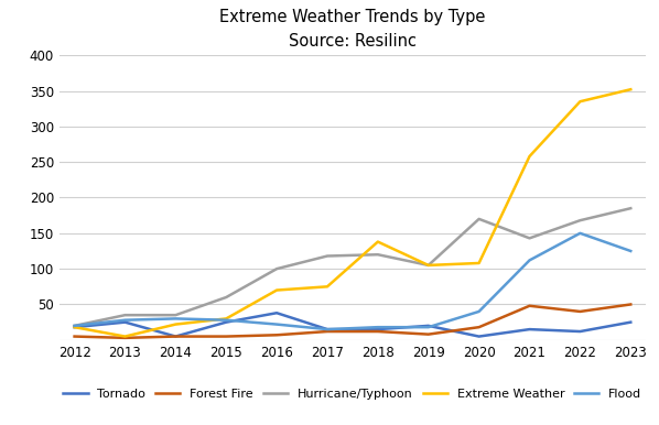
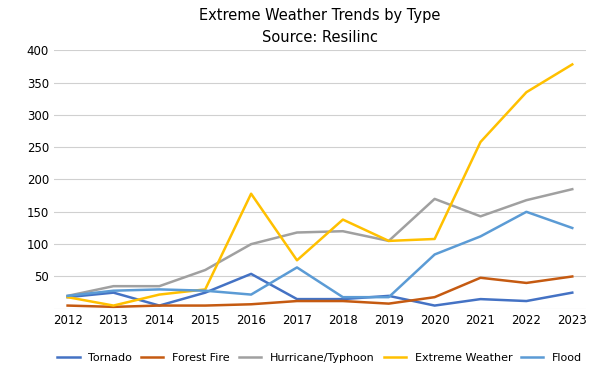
Tornado/2016: 38 -> 54
Extreme Weather/2016: 70 -> 178
Flood/2017: 15 -> 64
Flood/2020: 40 -> 84
Extreme Weather/2023: 352 -> 378
